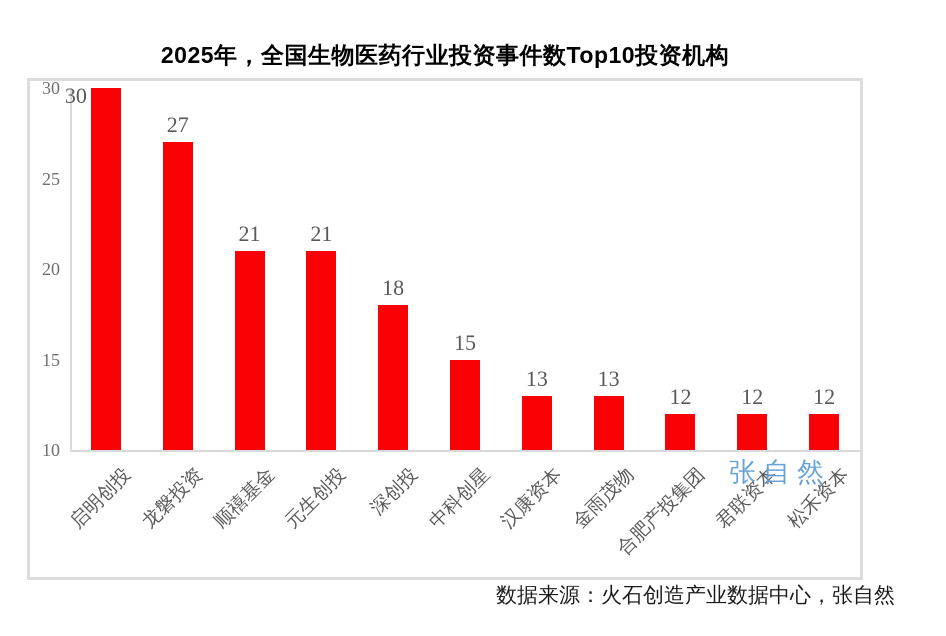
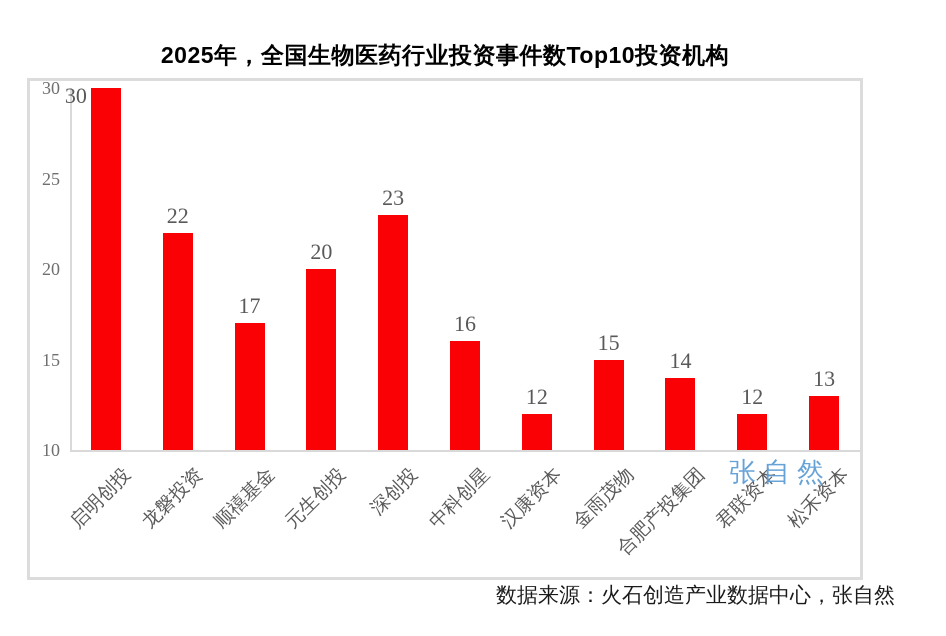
龙磐投资: 27 -> 22
顺禧基金: 21 -> 17
元生创投: 21 -> 20
深创投: 18 -> 23
中科创星: 15 -> 16
汉康资本: 13 -> 12
金雨茂物: 13 -> 15
合肥产投集团: 12 -> 14
松禾资本: 12 -> 13
